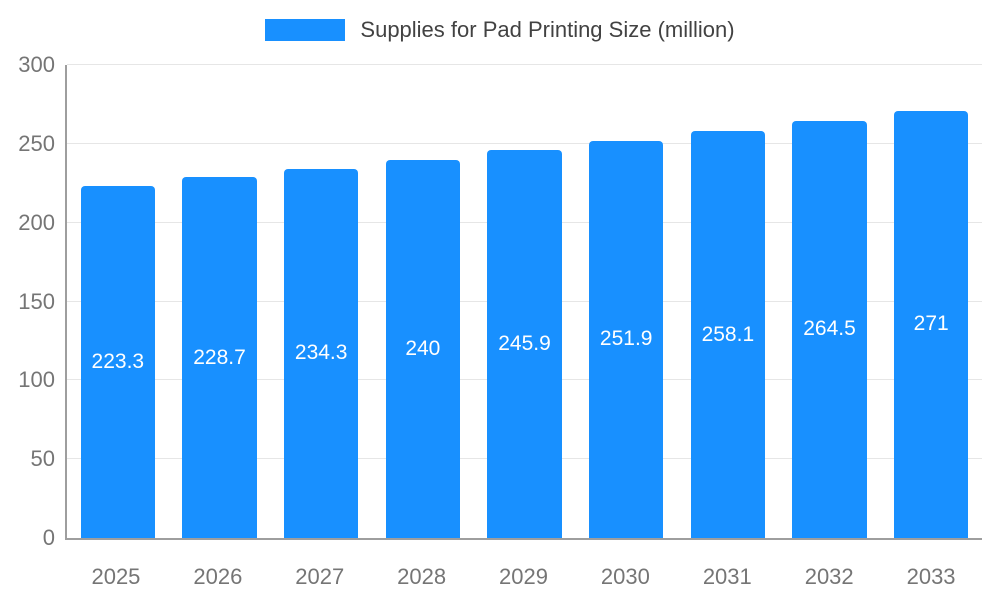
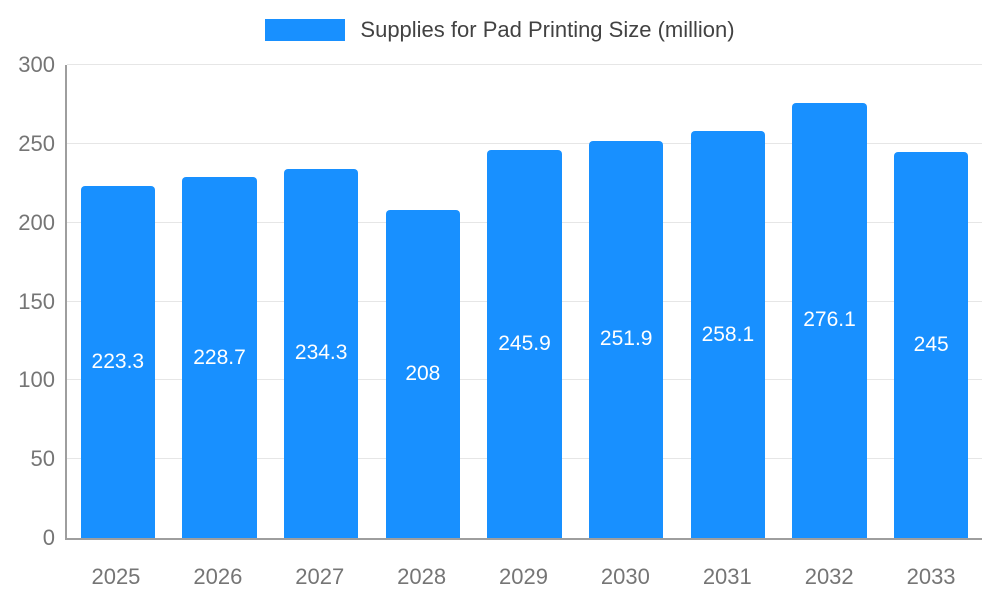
2028: 240 -> 208
2032: 264.5 -> 276.1
2033: 271 -> 245
